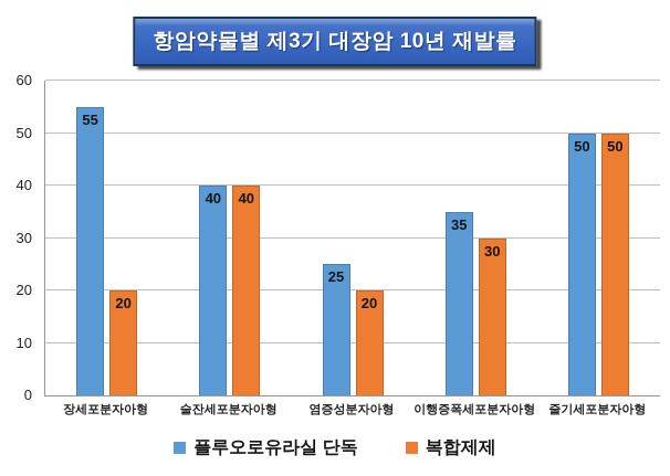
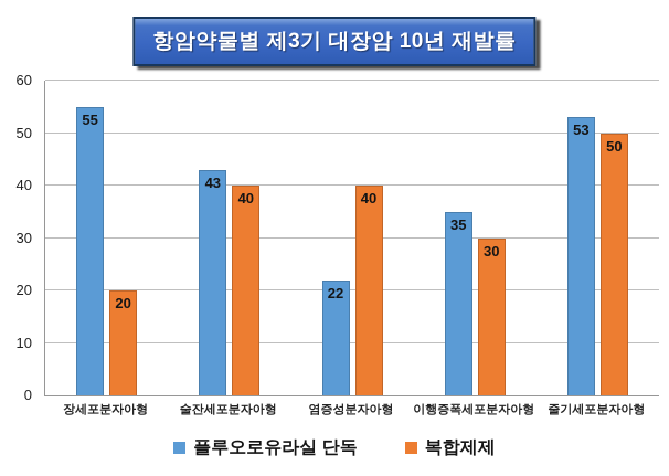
플루오로유라실 단독/술잔세포분자아형: 40 -> 43
플루오로유라실 단독/염증성분자아형: 25 -> 22
복합제제/염증성분자아형: 20 -> 40
플루오로유라실 단독/줄기세포분자아형: 50 -> 53
